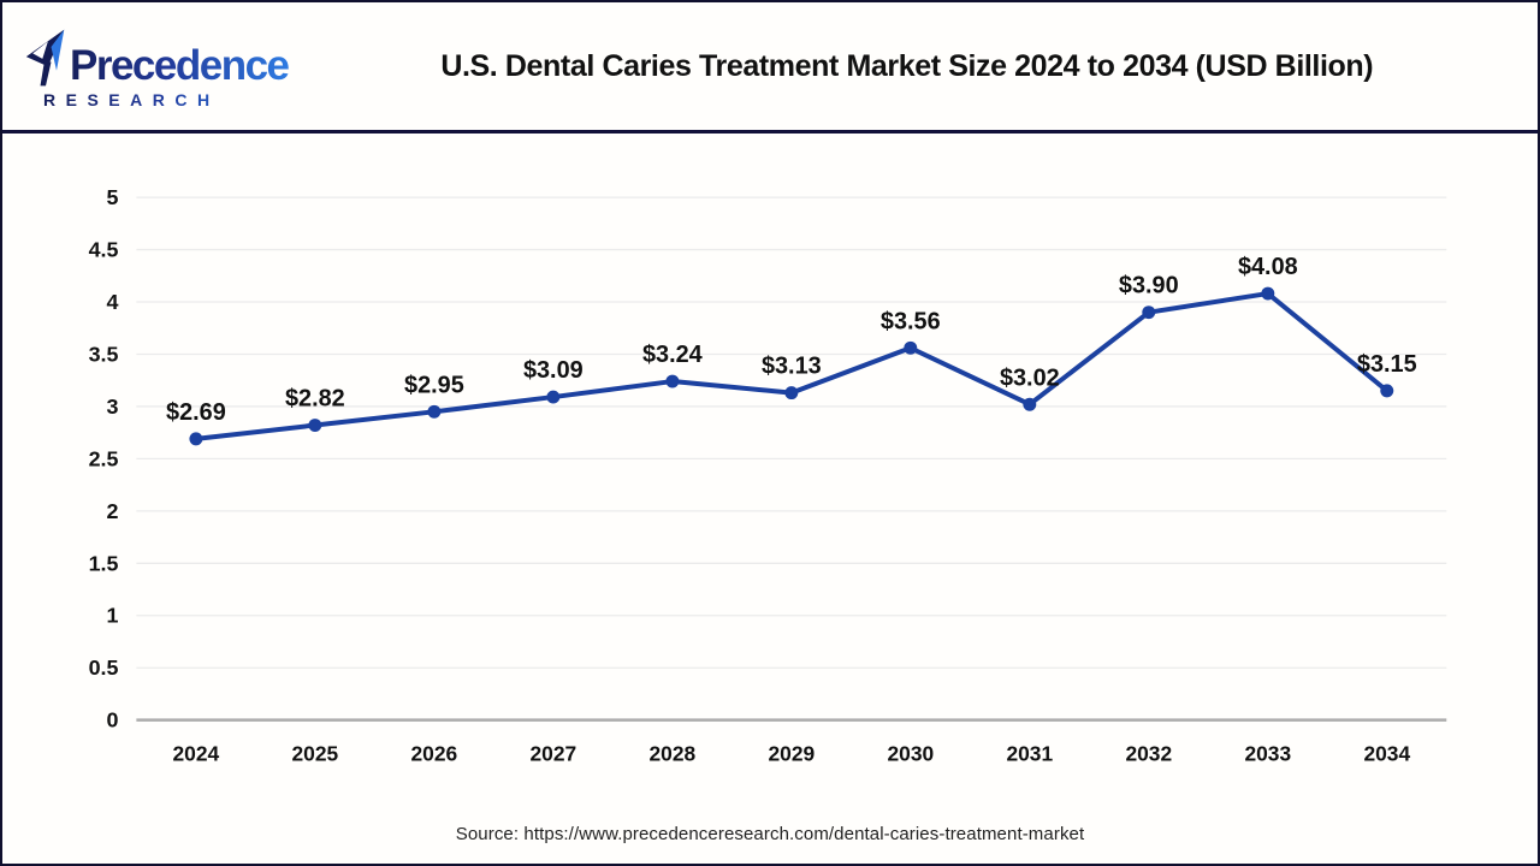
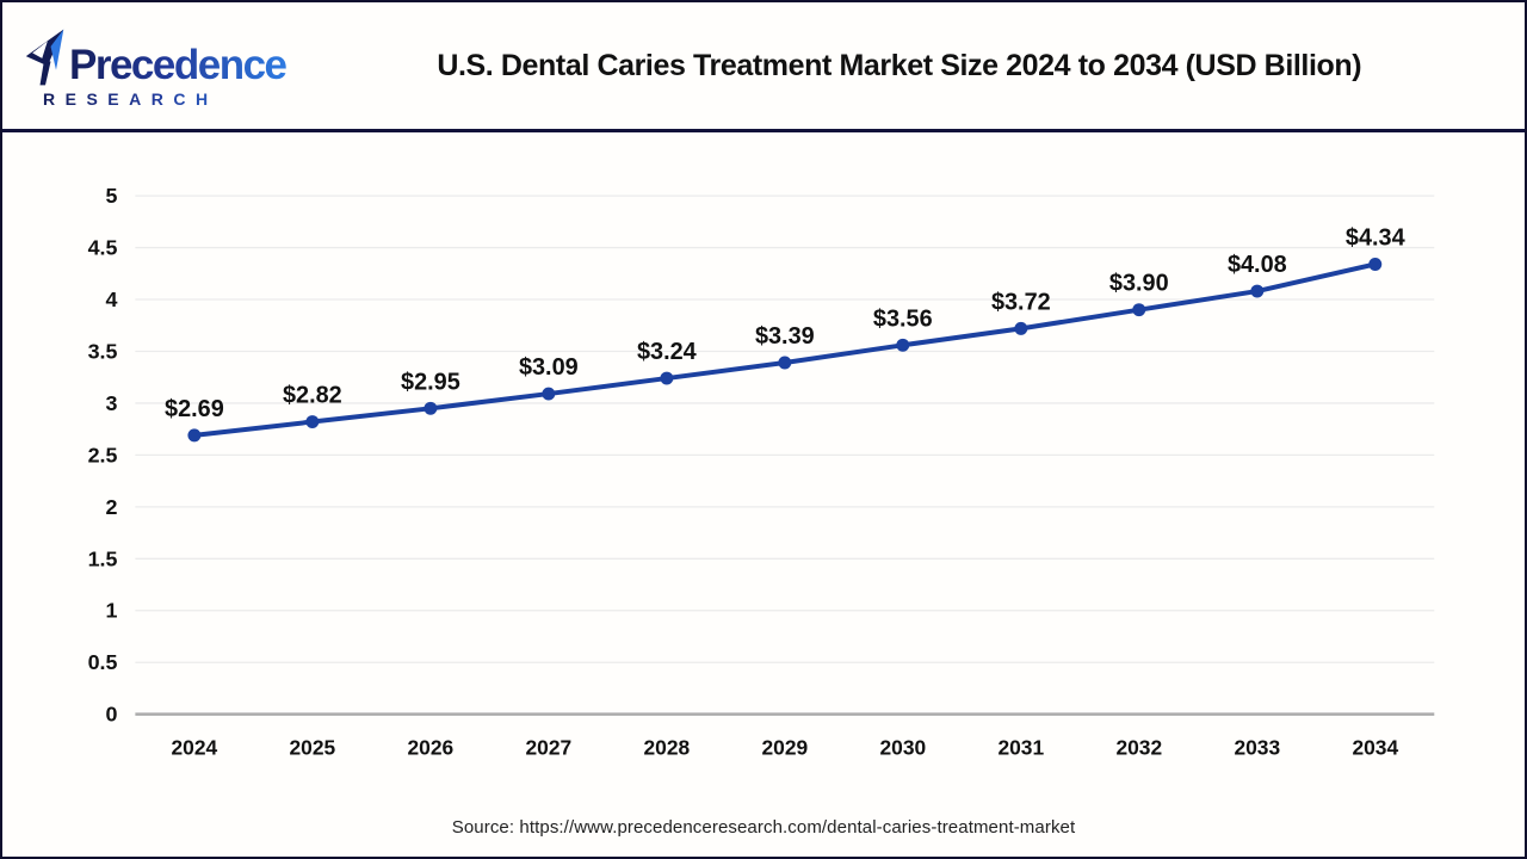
2029: $3.13 -> $3.39
2031: $3.02 -> $3.72
2034: $3.15 -> $4.34
